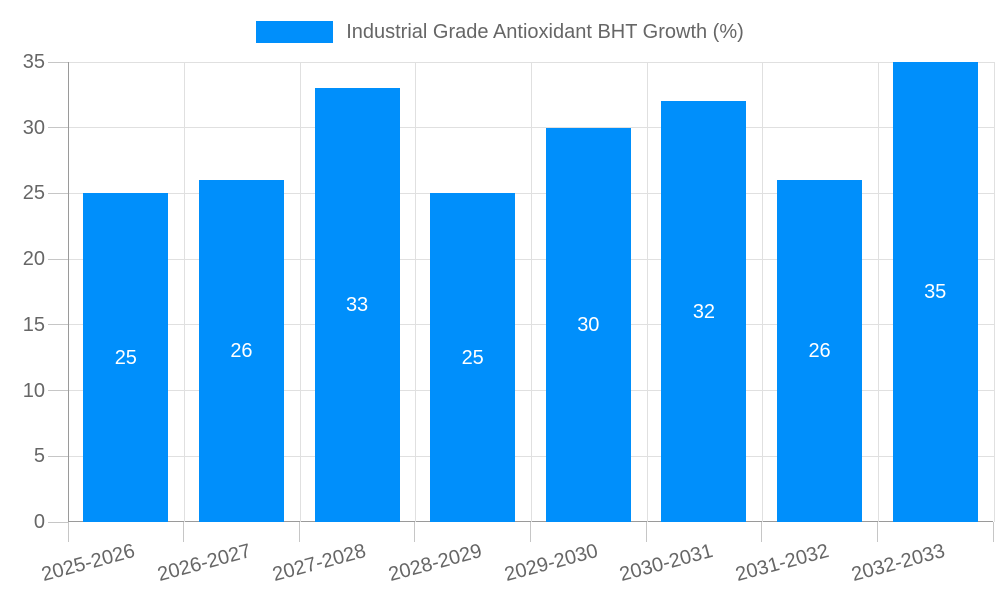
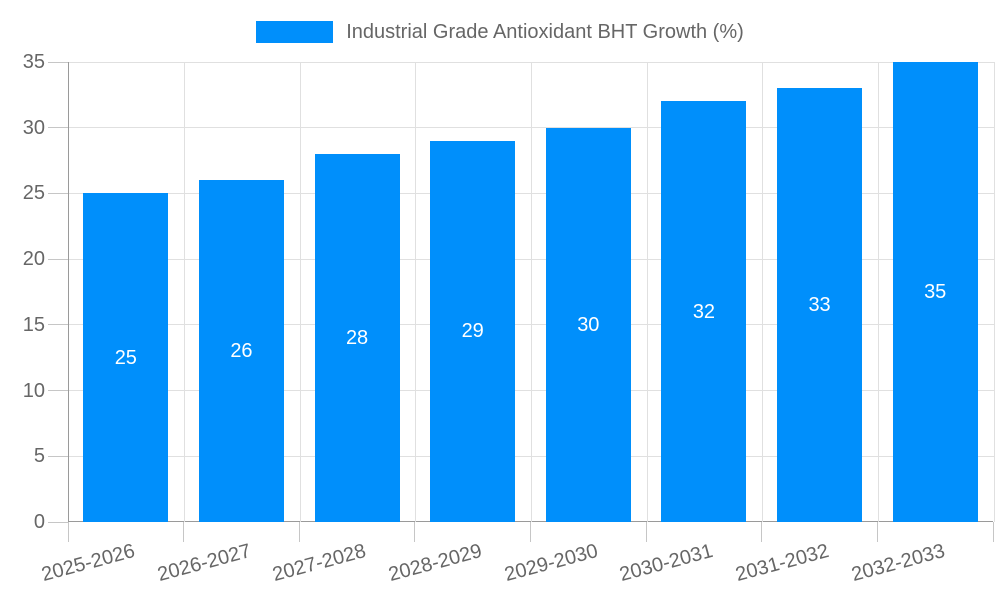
2027-2028: 33 -> 28
2028-2029: 25 -> 29
2031-2032: 26 -> 33
